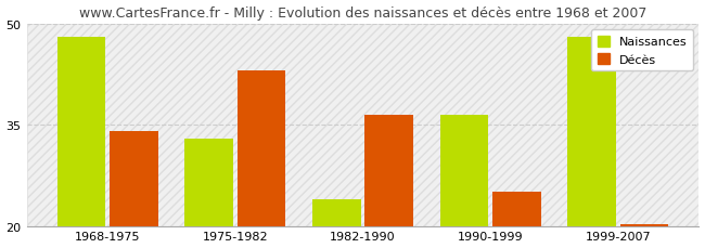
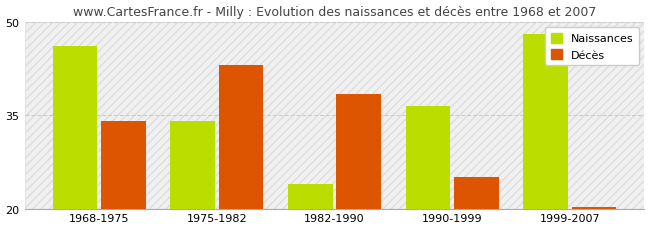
Naissances/1968-1975: 48.0 -> 46.0
Naissances/1975-1982: 33.0 -> 34.0
Décès/1982-1990: 36.5 -> 38.4
